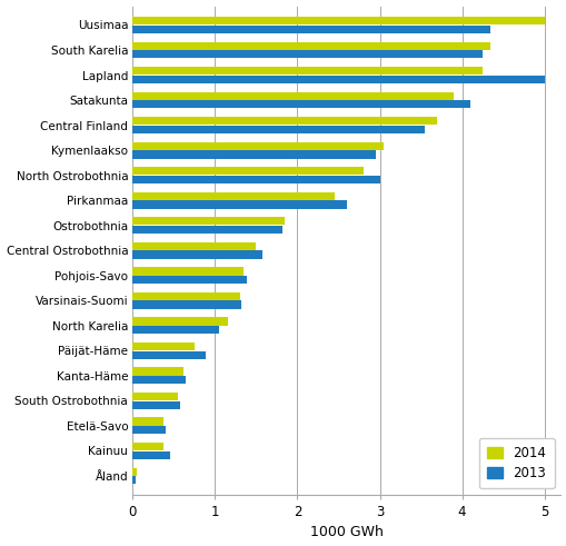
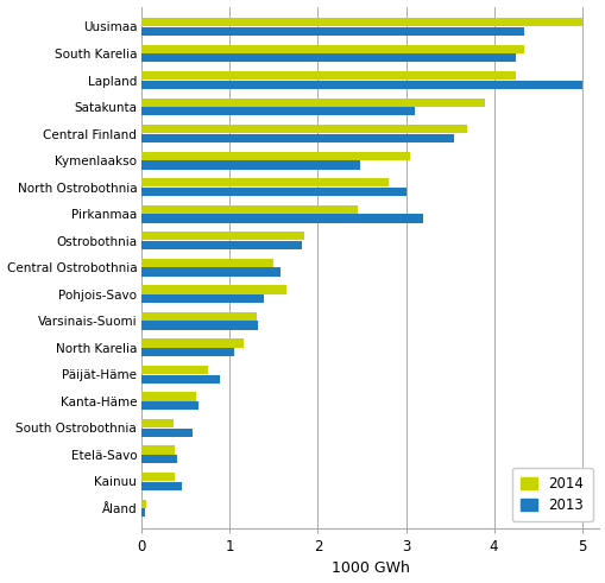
2013/Satakunta: 4.10 -> 3.10
2013/Kymenlaakso: 2.95 -> 2.48
2013/Pirkanmaa: 2.60 -> 3.20
2014/Pohjois-Savo: 1.35 -> 1.64
2014/South Ostrobothnia: 0.55 -> 0.36
